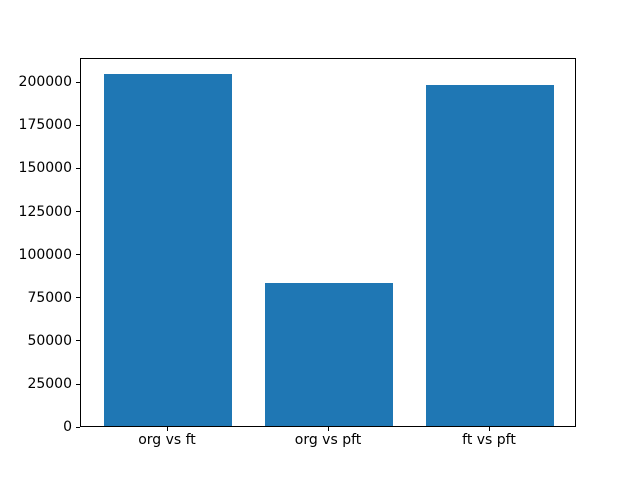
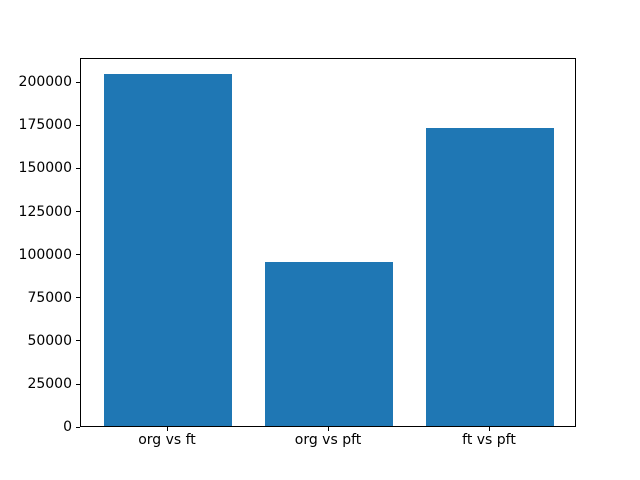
org vs pft: 83000 -> 95000
ft vs pft: 198000 -> 173000
